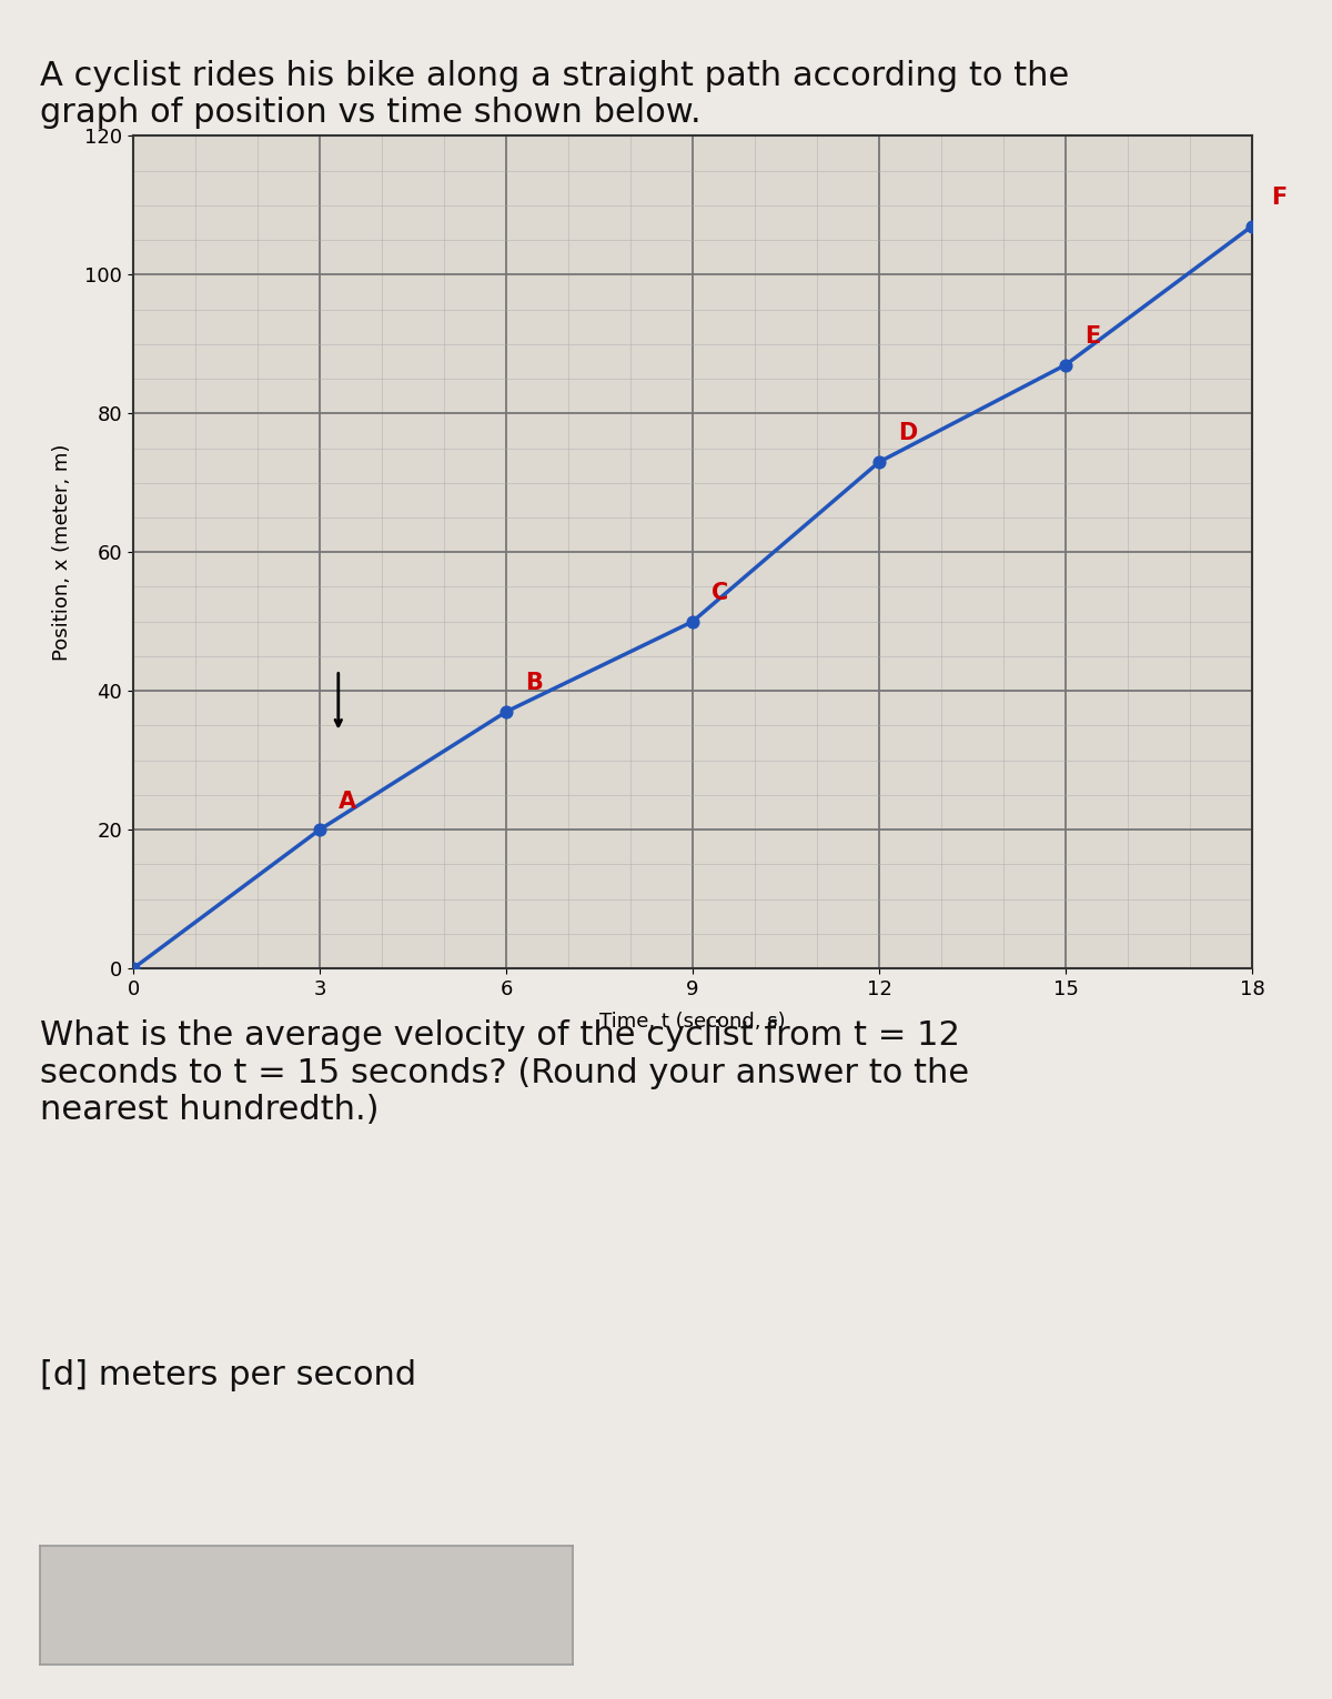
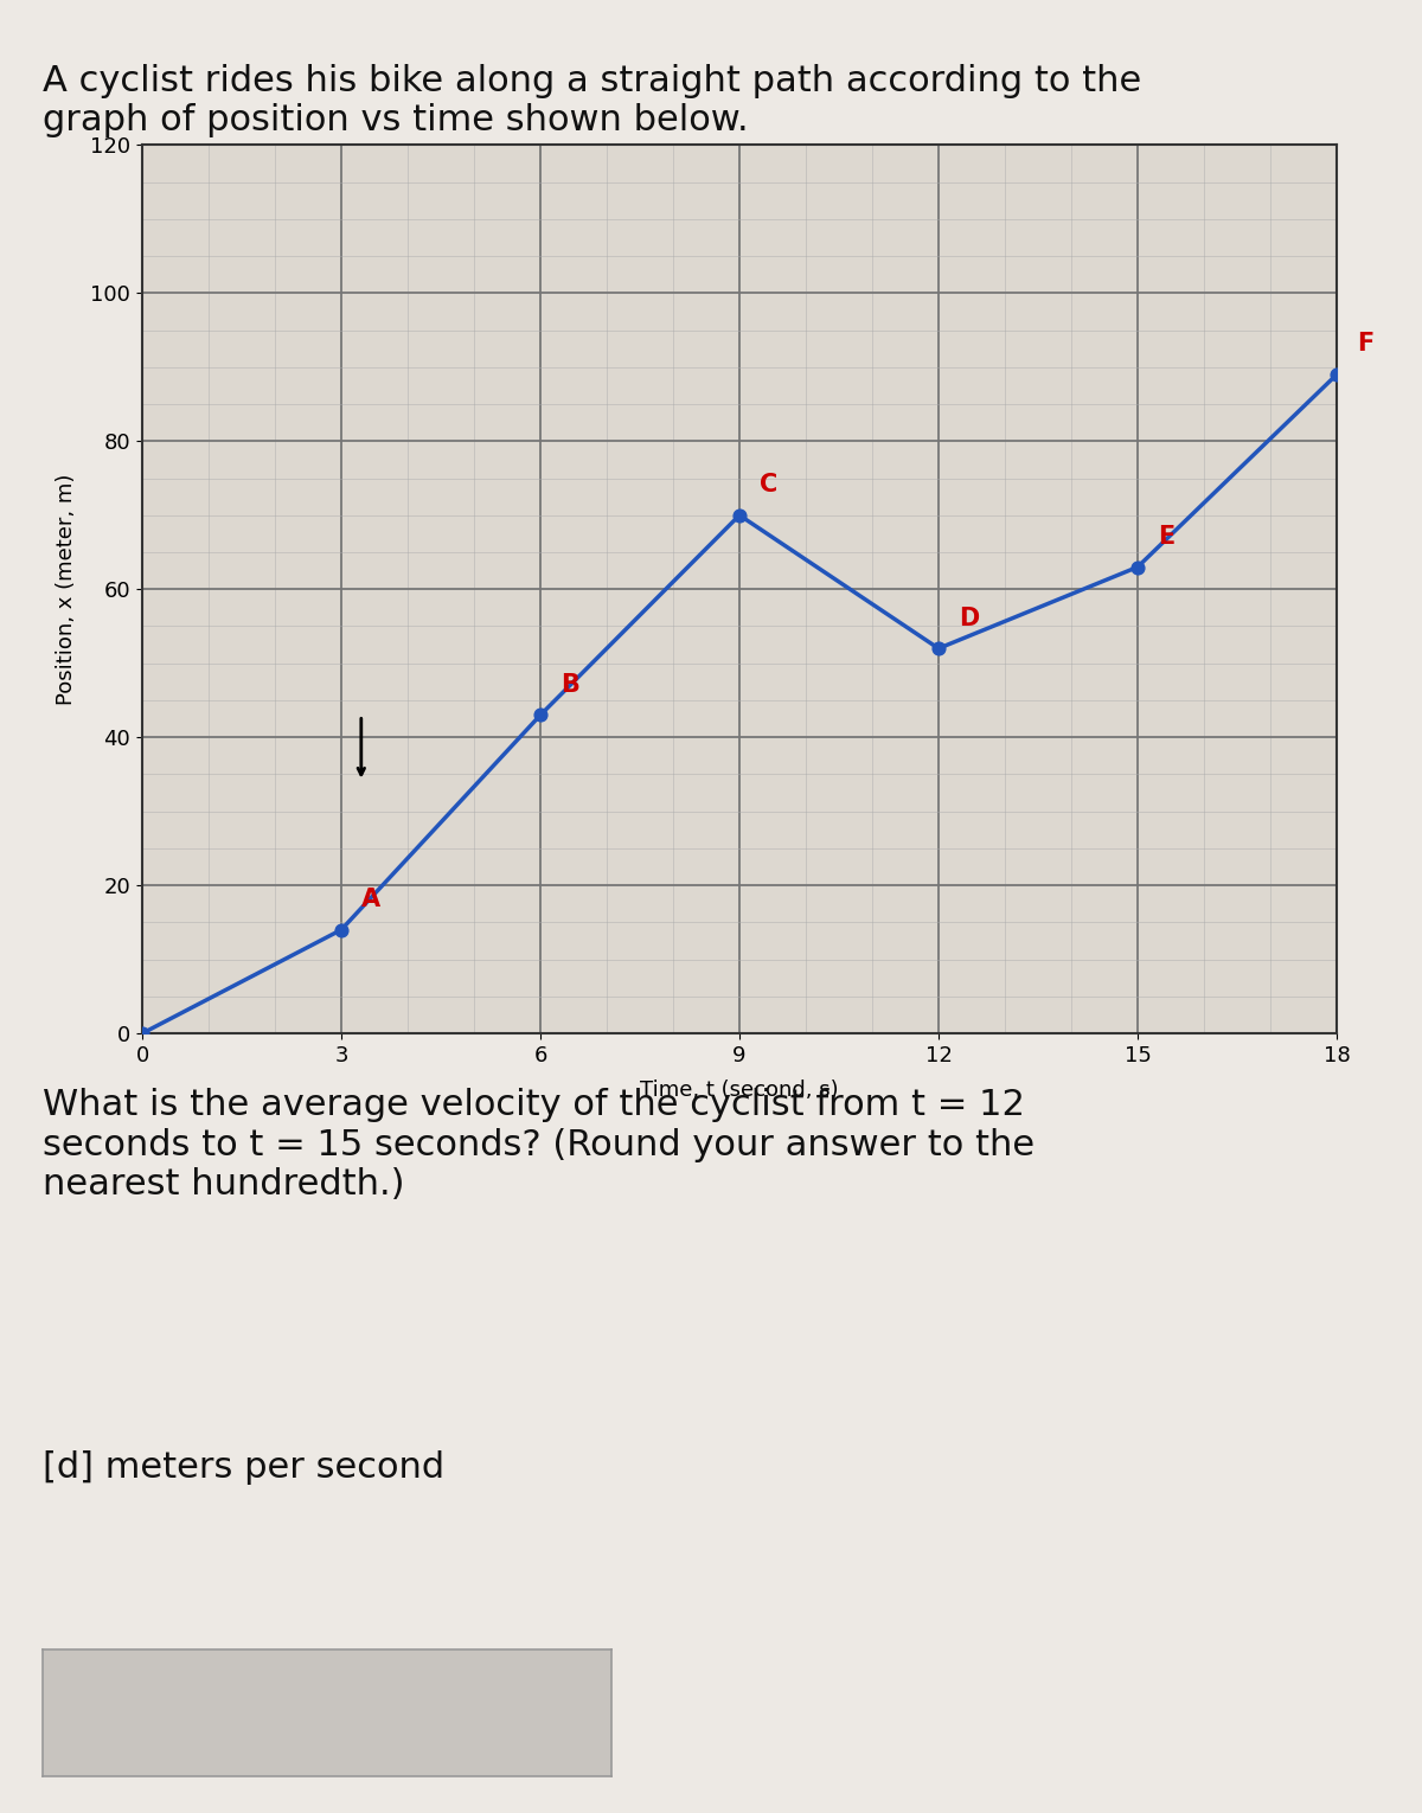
3: 20 -> 14
6: 37 -> 43
9: 50 -> 70
12: 73 -> 52
15: 87 -> 63
18: 107 -> 89
